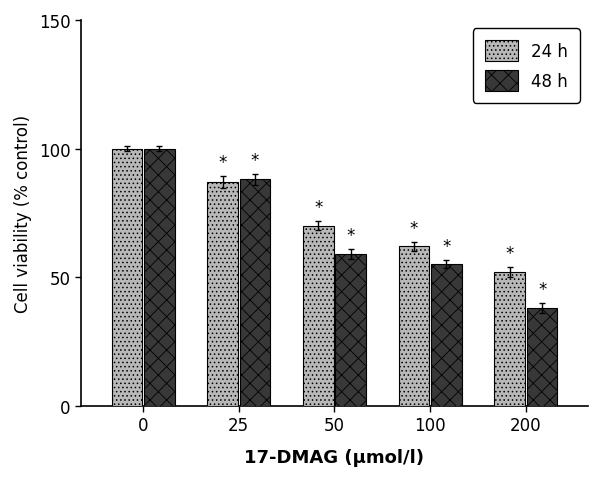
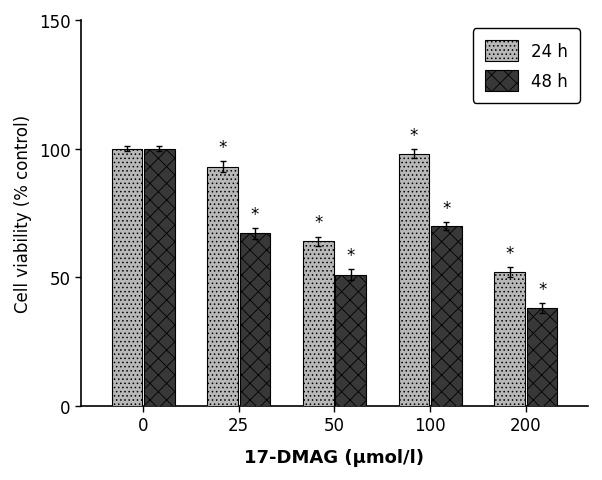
24 h/25: 87 -> 93
48 h/25: 88 -> 67
24 h/50: 70 -> 64
48 h/50: 59 -> 51
24 h/100: 62 -> 98
48 h/100: 55 -> 70
